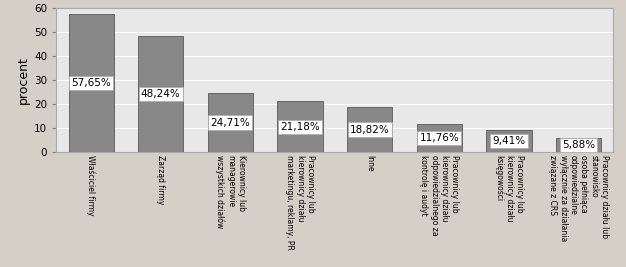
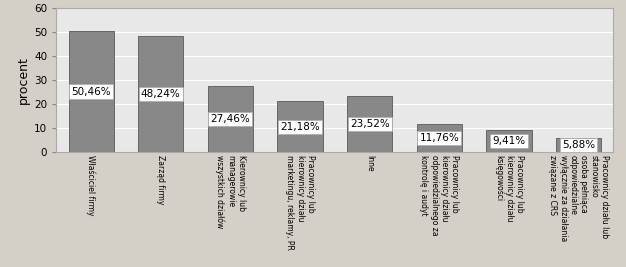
Właściciel firmy: 57,65% -> 50,46%
Kierownicy lub managerowie wszystkich działów: 24,71% -> 27,46%
Inne: 18,82% -> 23,52%
